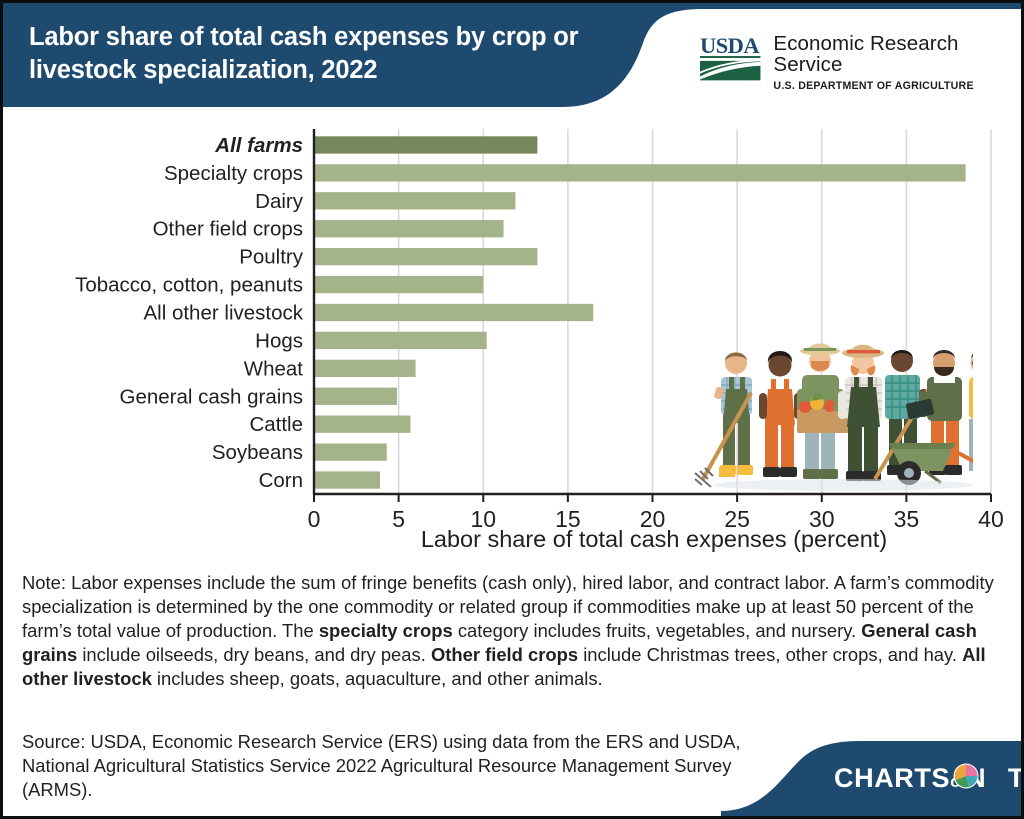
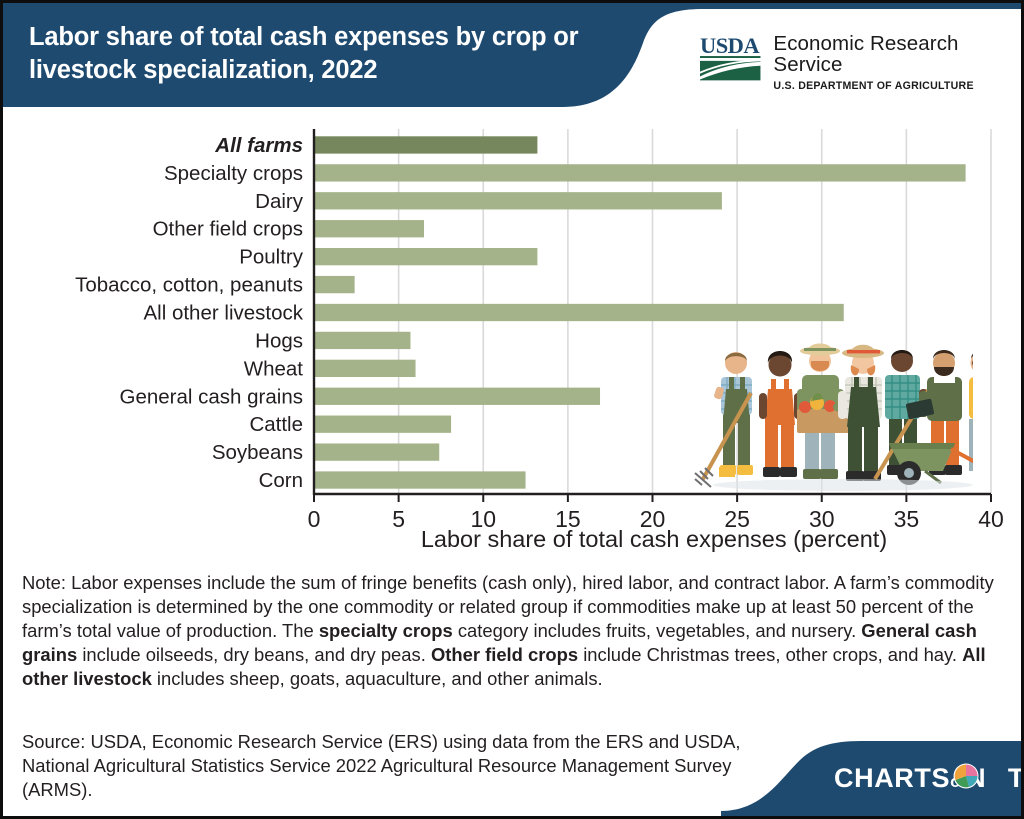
Dairy: 11.9 -> 24.1
Other field crops: 11.2 -> 6.5
Tobacco, cotton, peanuts: 10.0 -> 2.4
All other livestock: 16.5 -> 31.3
Hogs: 10.2 -> 5.7
General cash grains: 4.9 -> 16.9
Cattle: 5.7 -> 8.1
Soybeans: 4.3 -> 7.4
Corn: 3.9 -> 12.5
